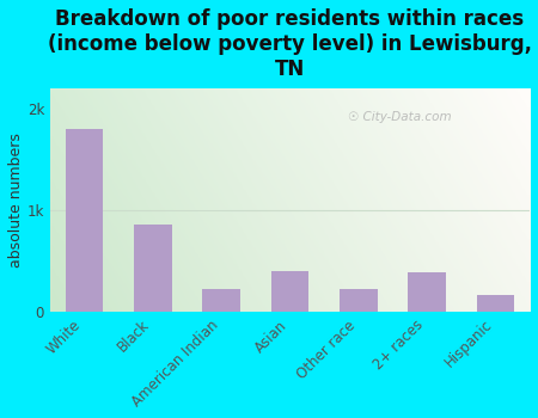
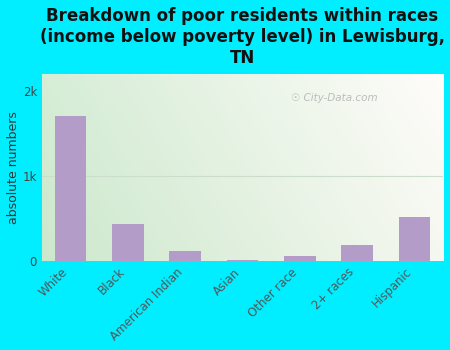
White: 1.80k -> 1.70k
Black: 0.86k -> 0.43k
American Indian: 0.22k -> 0.12k
Asian: 0.40k -> 0.00k
Other race: 0.22k -> 0.06k
2+ races: 0.38k -> 0.18k
Hispanic: 0.16k -> 0.52k
